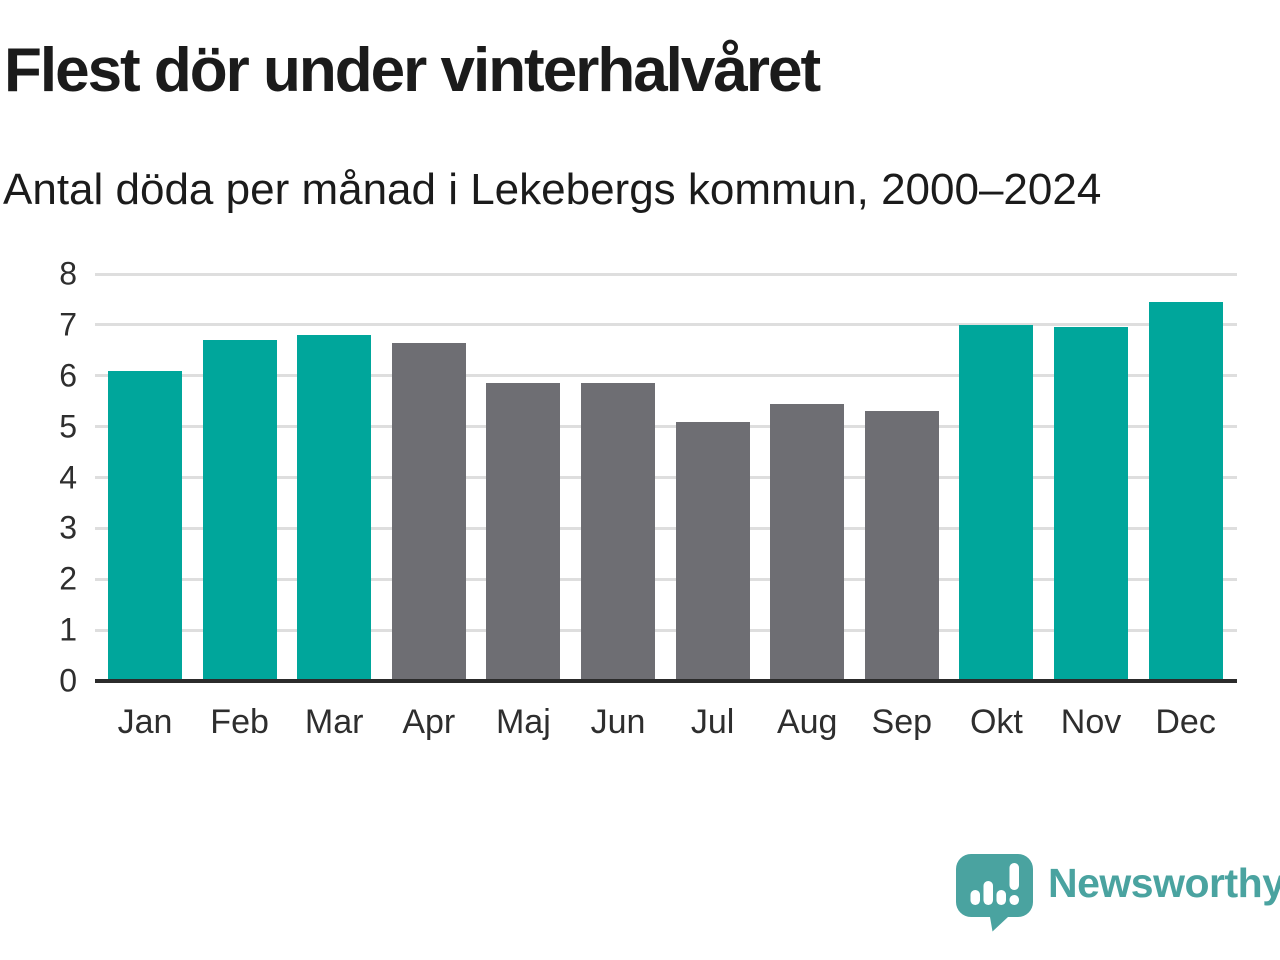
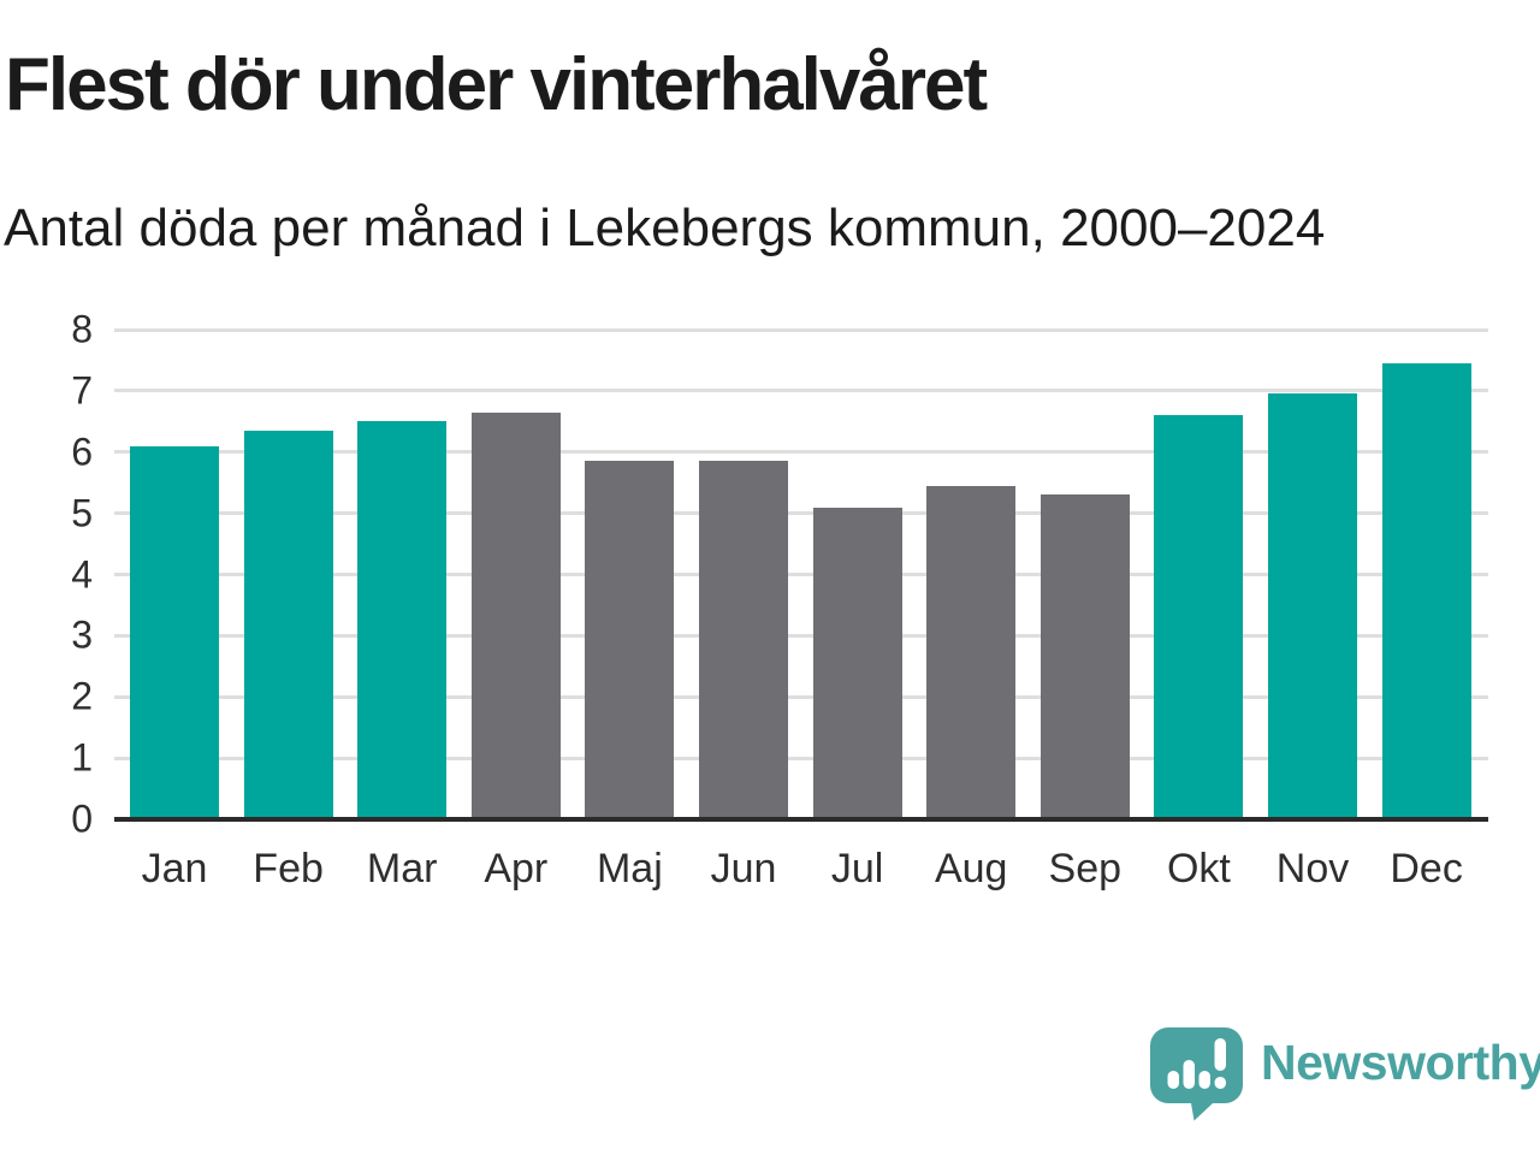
Feb: 6.7 -> 6.3
Mar: 6.8 -> 6.5
Okt: 7.0 -> 6.6
